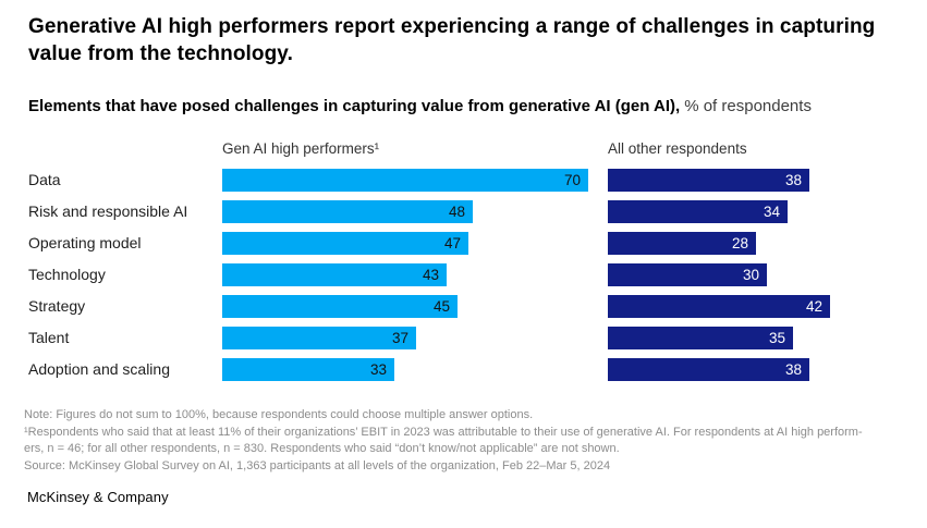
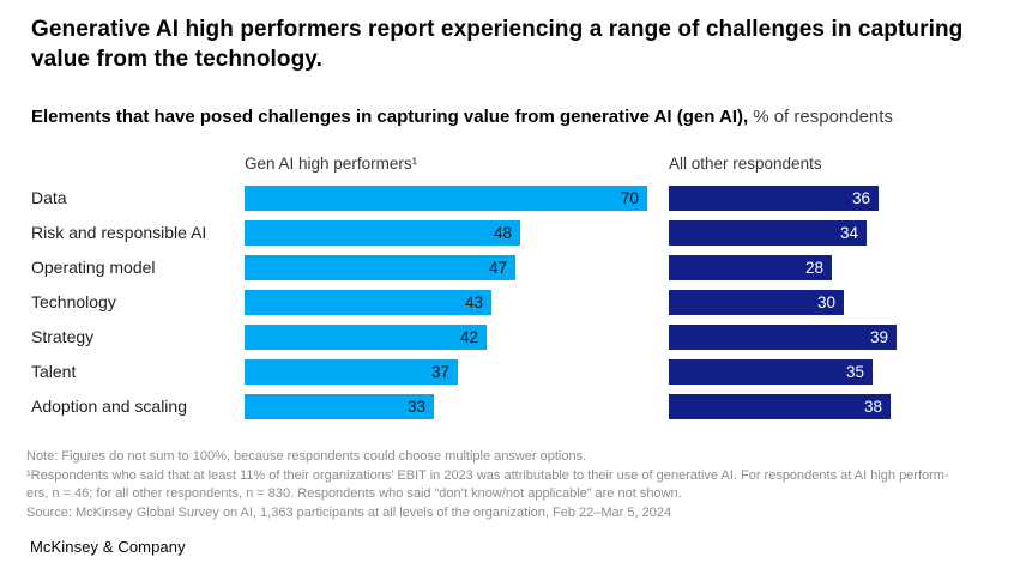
All other respondents/Data: 38 -> 36
Gen AI high performers¹/Strategy: 45 -> 42
All other respondents/Strategy: 42 -> 39
